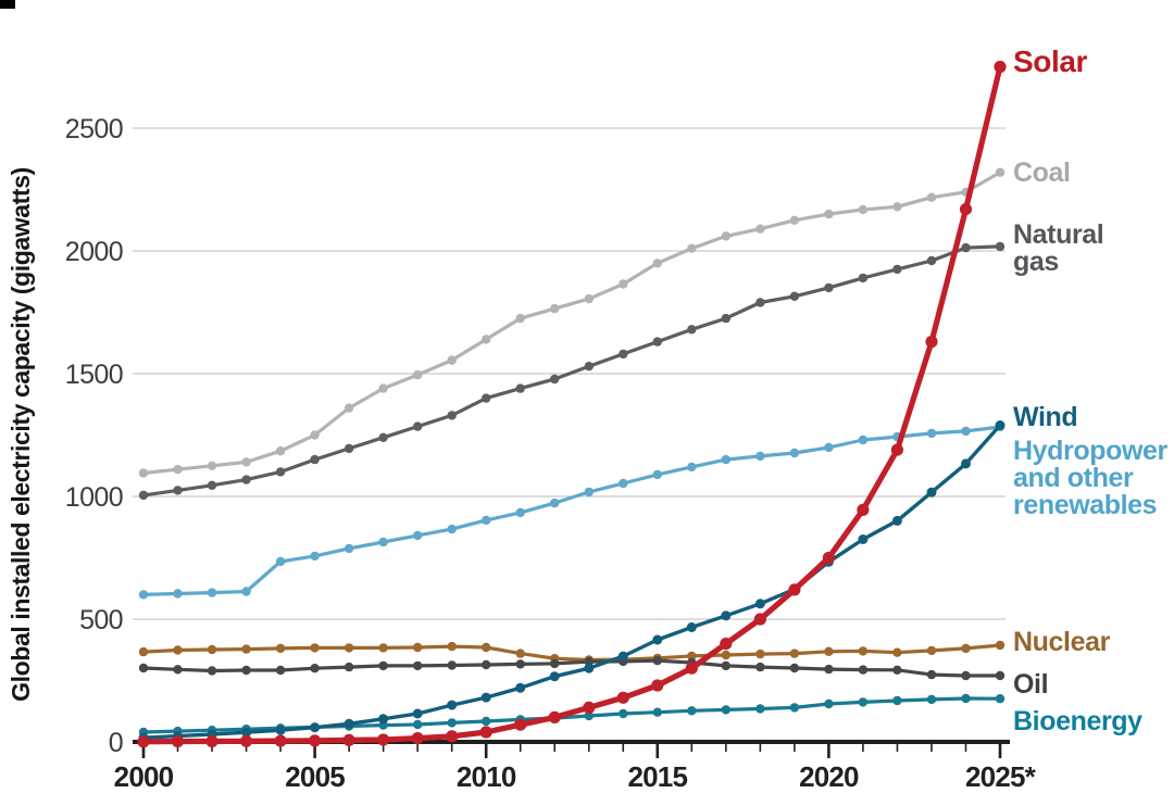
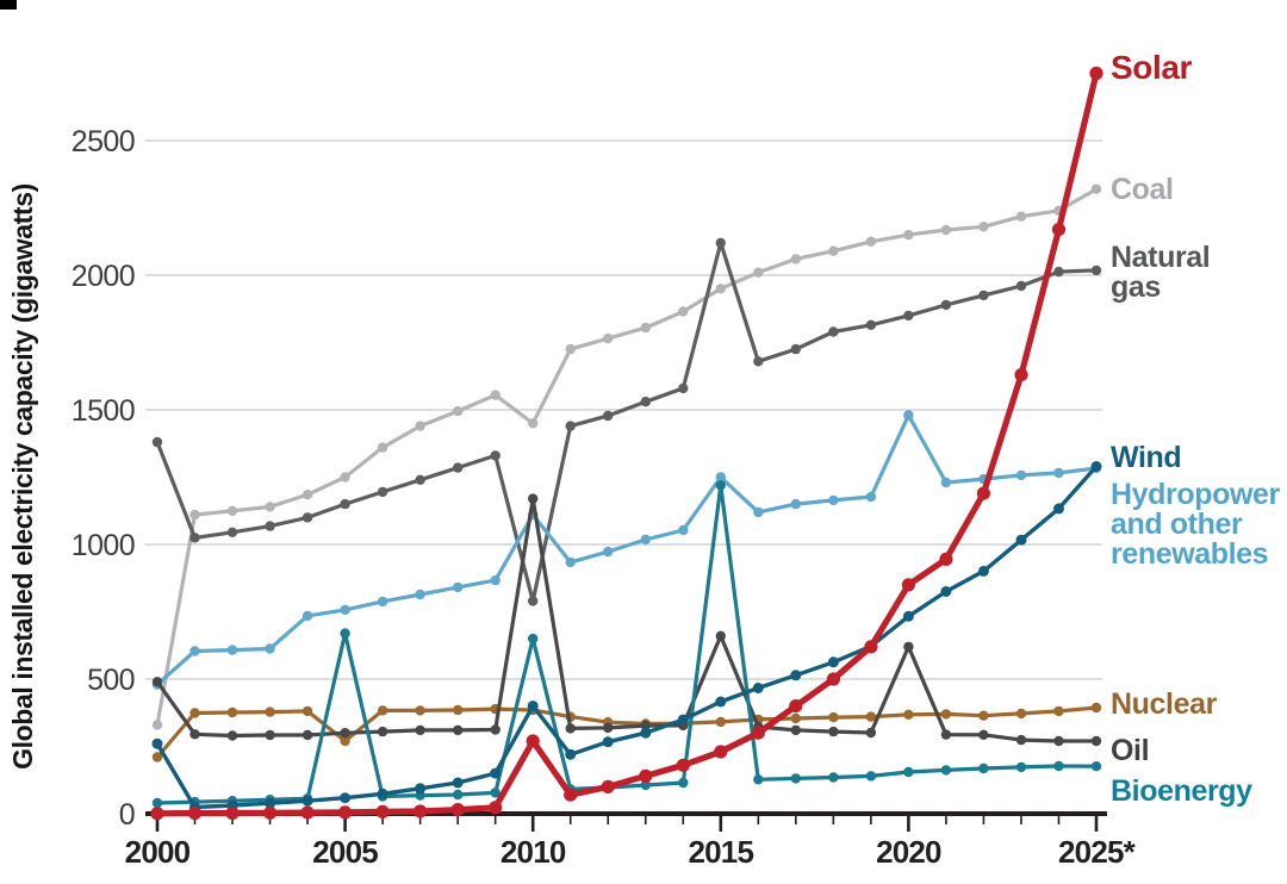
Coal/2000: 1100 -> 330
Natural gas/2000: 1000 -> 1380
Hydropower and other renewables/2000: 600 -> 480
Nuclear/2000: 370 -> 210
Oil/2000: 300 -> 490
Wind/2000: 20 -> 260
Nuclear/2005: 380 -> 270
Bioenergy/2005: 60 -> 670
Coal/2010: 1640 -> 1450
Natural gas/2010: 1400 -> 790
Hydropower and other renewables/2010: 900 -> 1110
Oil/2010: 310 -> 1170
Bioenergy/2010: 80 -> 650
Wind/2010: 180 -> 400
Solar/2010: 40 -> 270
Natural gas/2015: 1630 -> 2120
Hydropower and other renewables/2015: 1090 -> 1250
Oil/2015: 330 -> 660
Bioenergy/2015: 120 -> 1220
Hydropower and other renewables/2020: 1200 -> 1480
Oil/2020: 300 -> 620
Solar/2020: 750 -> 850
